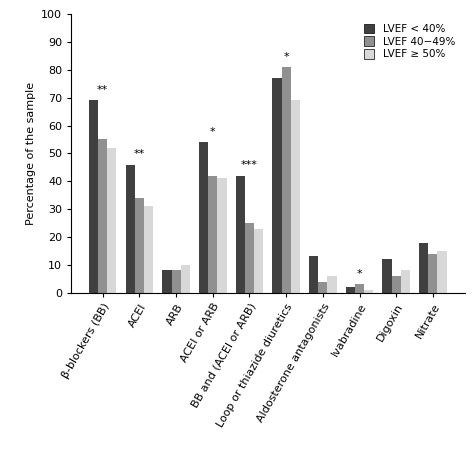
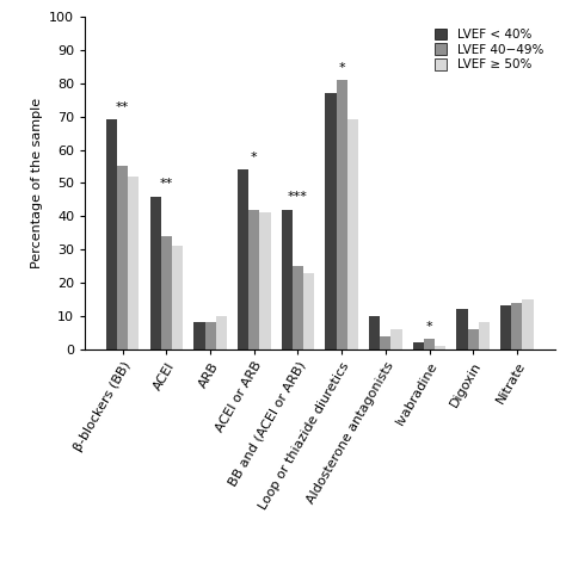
LVEF < 40%/Aldosterone antagonists: 13 -> 10
LVEF < 40%/Nitrate: 18 -> 13
